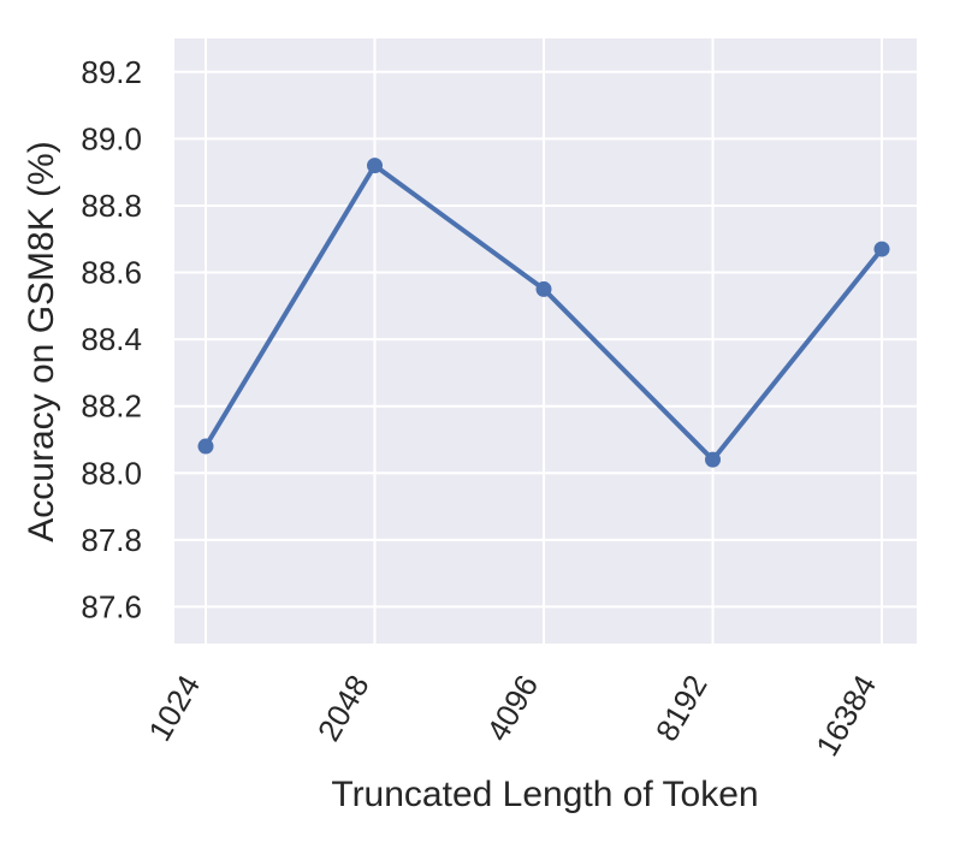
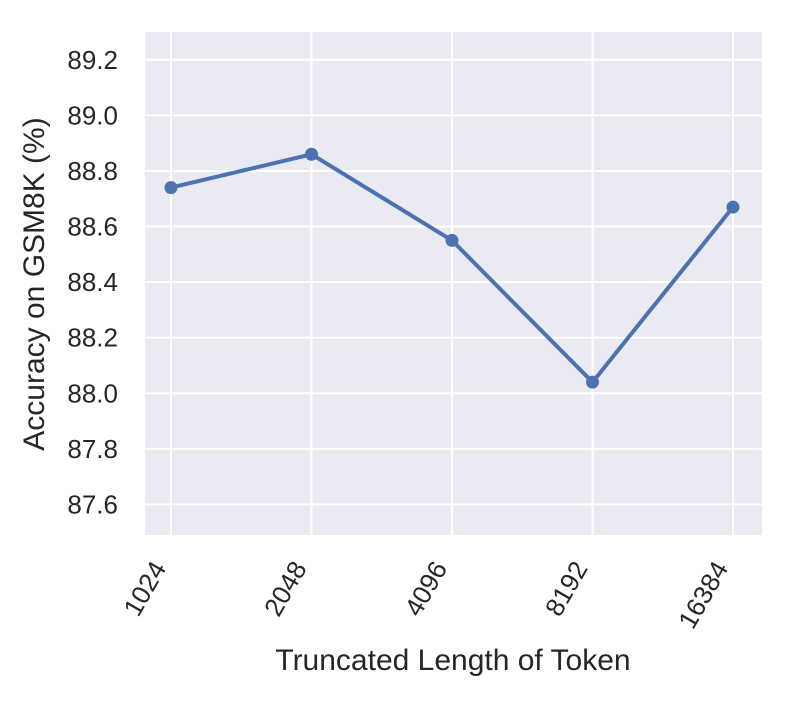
1024: 88.08 -> 88.74
2048: 88.92 -> 88.86
